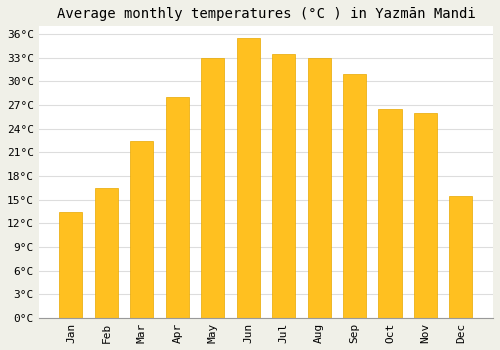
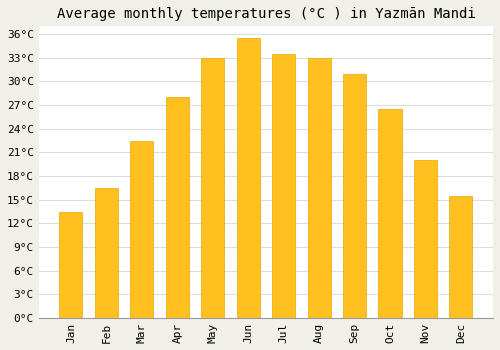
Nov: 26.0°C -> 20.0°C
